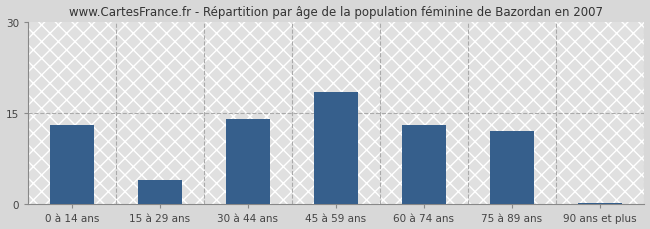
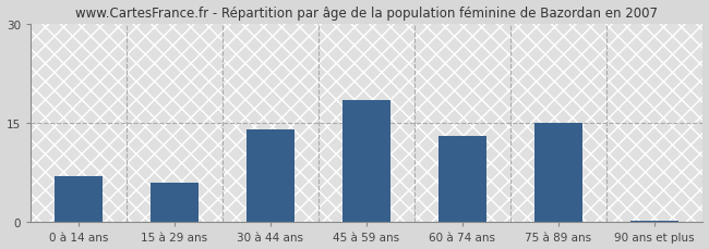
0 à 14 ans: 13.0 -> 7.0
15 à 29 ans: 4.0 -> 6.0
75 à 89 ans: 12.0 -> 15.0
